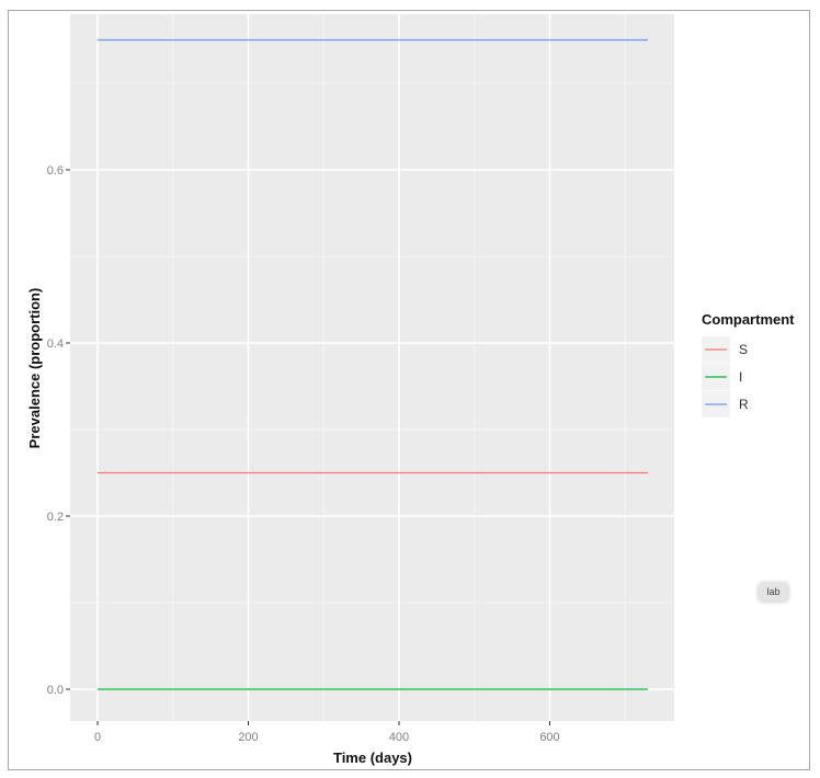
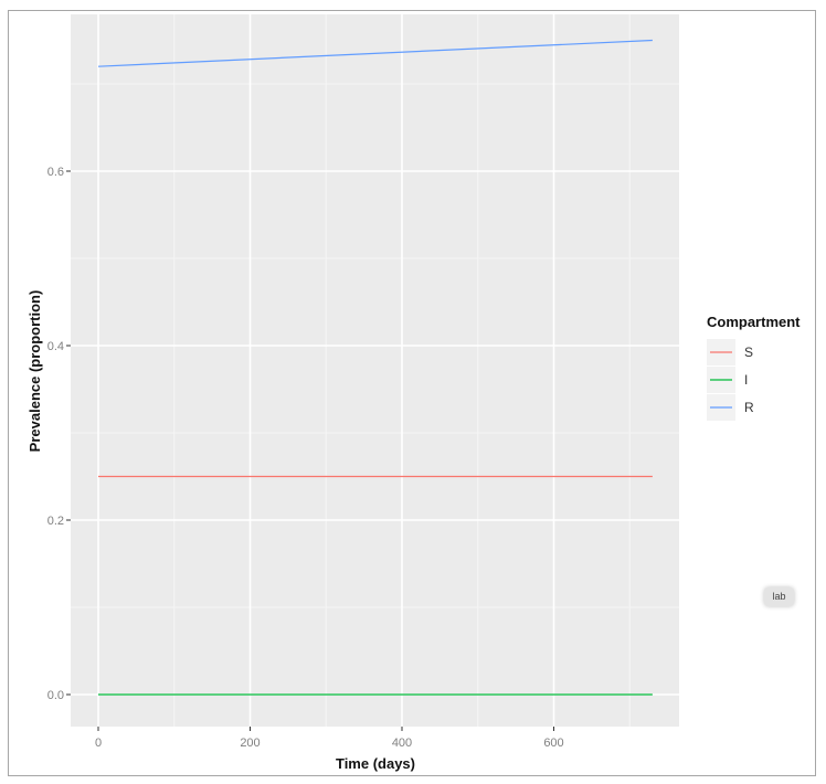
R/0: 0.75 -> 0.72
